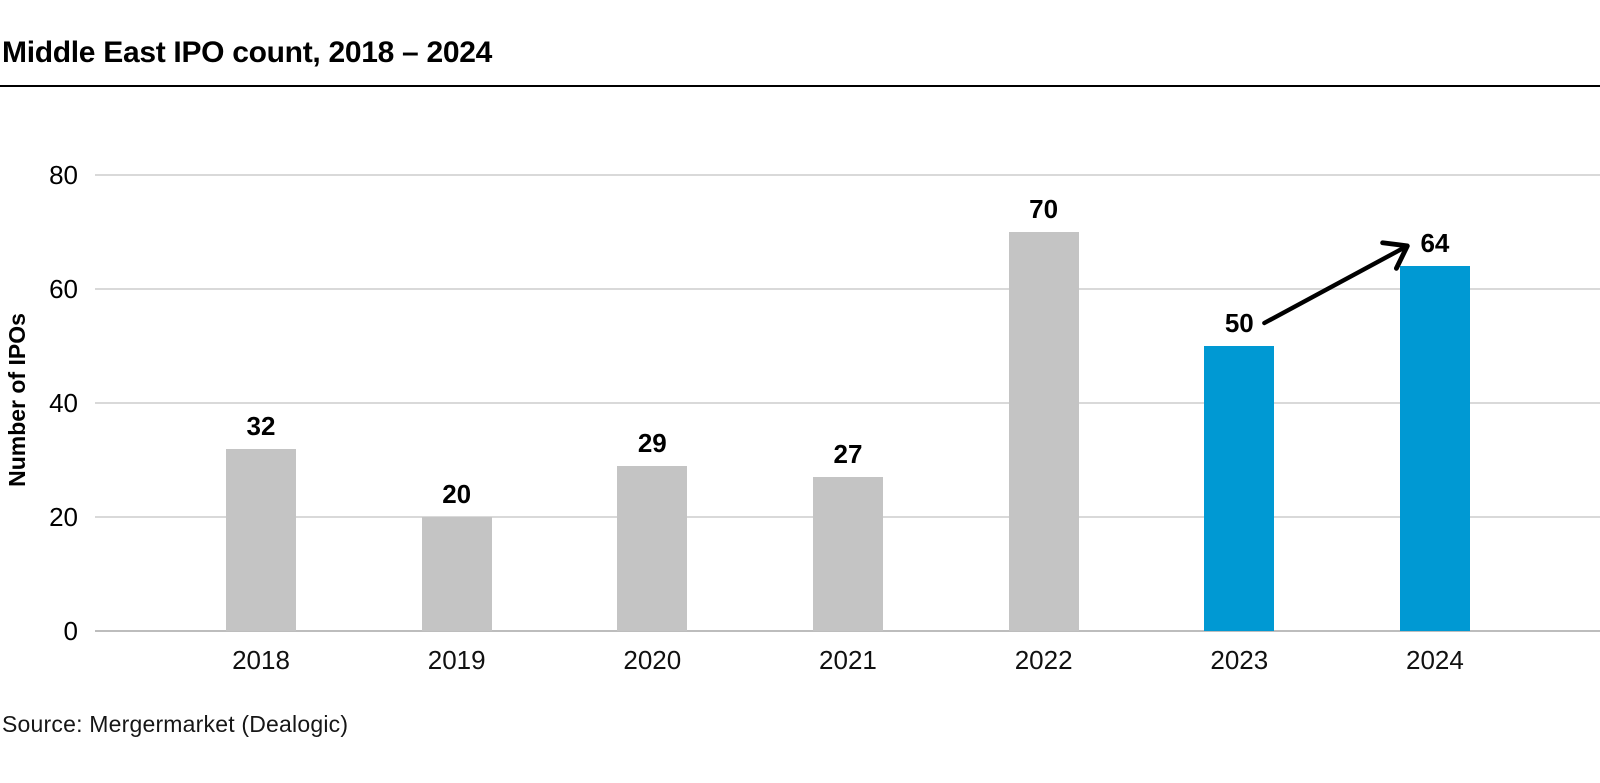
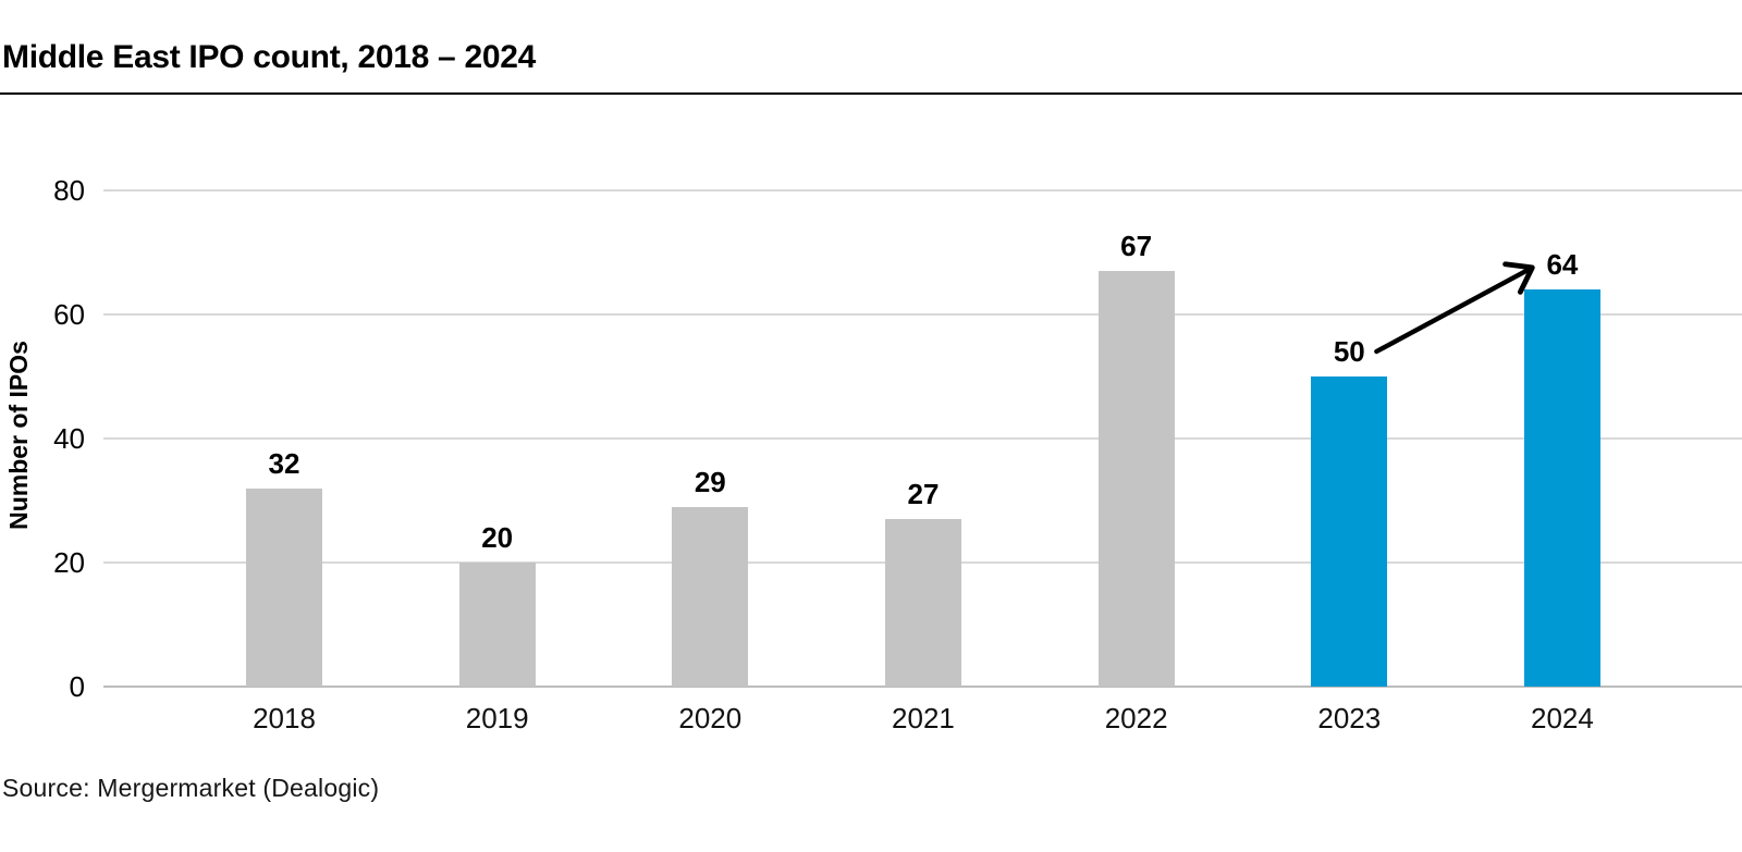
2022: 70 -> 67
